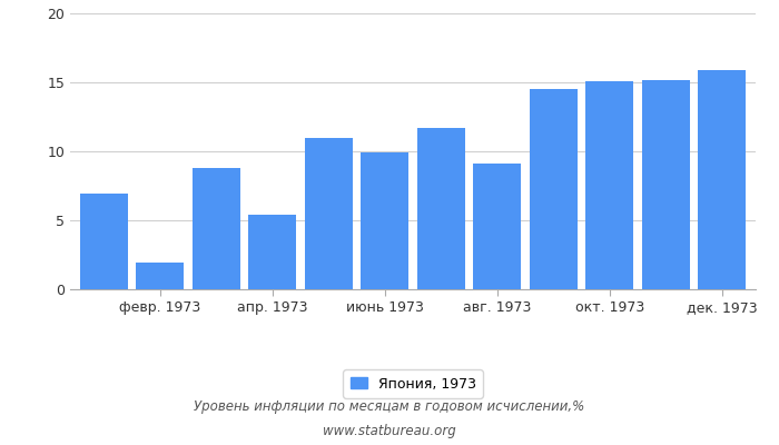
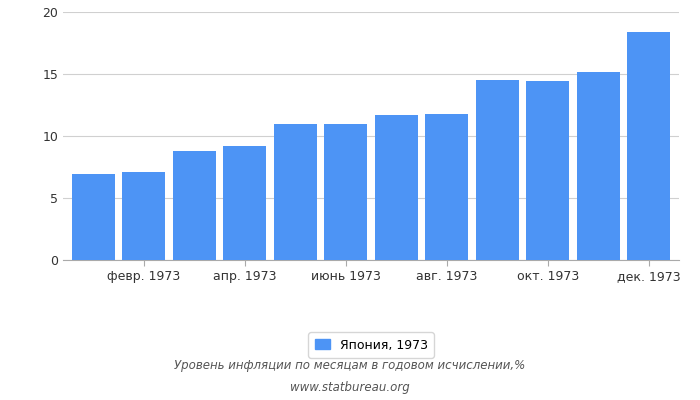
февр. 1973: 1.9 -> 7.1
апр. 1973: 5.4 -> 9.2
июнь 1973: 9.9 -> 11.0
авг. 1973: 9.1 -> 11.8
окт. 1973: 15.1 -> 14.4
дек. 1973: 15.9 -> 18.4
